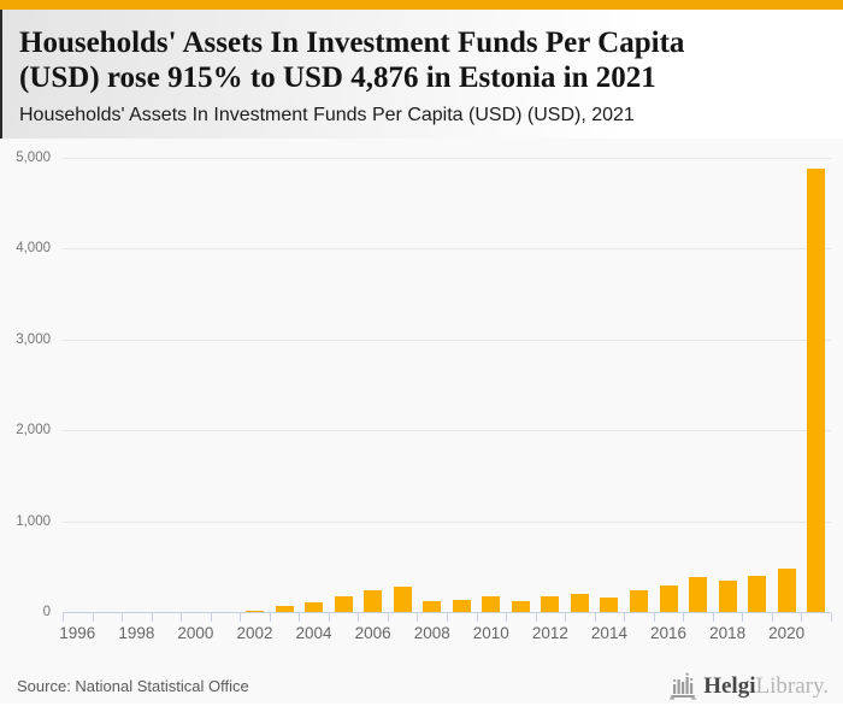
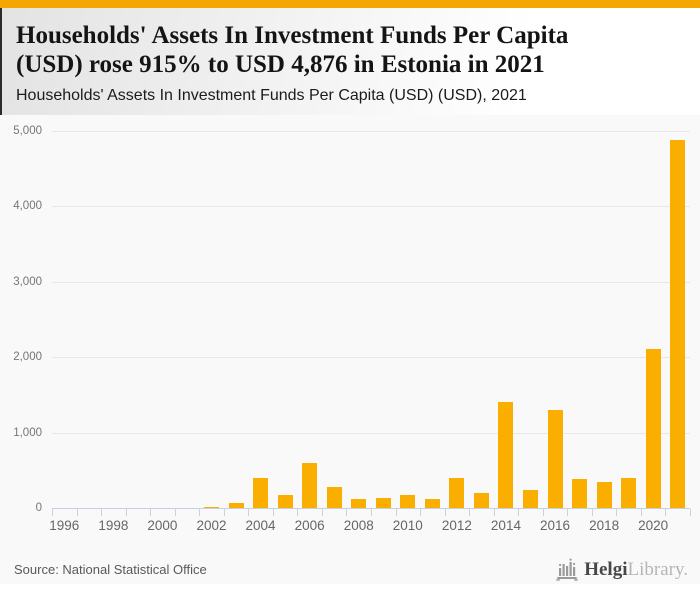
2004: 100 -> 400
2006: 200 -> 600
2012: 200 -> 400
2014: 200 -> 1400
2016: 300 -> 1300
2020: 500 -> 2100
